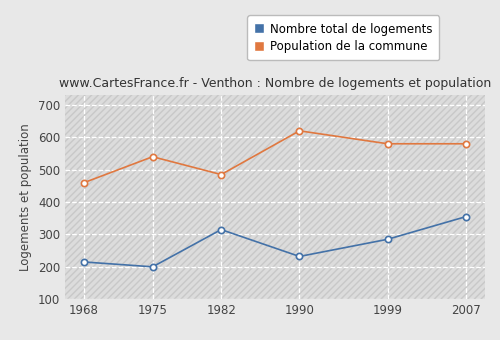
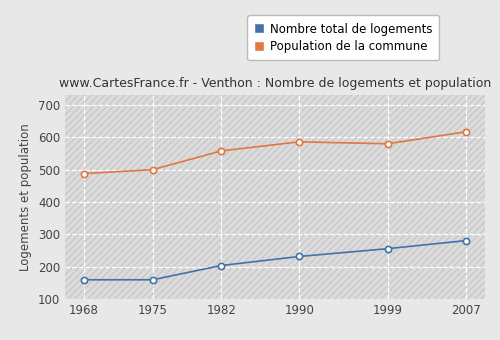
Nombre total de logements/1968: 215 -> 160
Population de la commune/1968: 460 -> 488
Nombre total de logements/1975: 200 -> 160
Population de la commune/1975: 540 -> 500
Nombre total de logements/1982: 315 -> 204
Population de la commune/1982: 485 -> 558
Population de la commune/1990: 620 -> 586
Nombre total de logements/1999: 285 -> 256
Nombre total de logements/2007: 355 -> 281
Population de la commune/2007: 580 -> 617
